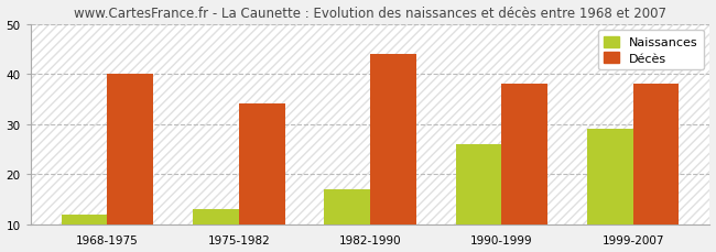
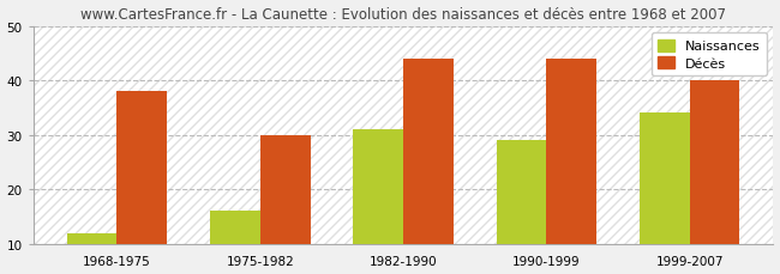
Décès/1968-1975: 40 -> 38
Naissances/1975-1982: 13 -> 16
Décès/1975-1982: 34 -> 30
Naissances/1982-1990: 17 -> 31
Naissances/1990-1999: 26 -> 29
Décès/1990-1999: 38 -> 44
Naissances/1999-2007: 29 -> 34
Décès/1999-2007: 38 -> 40
